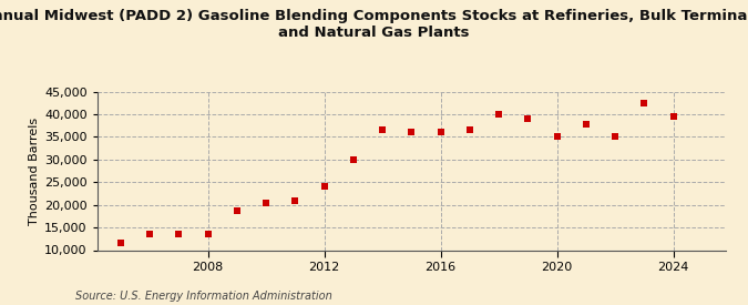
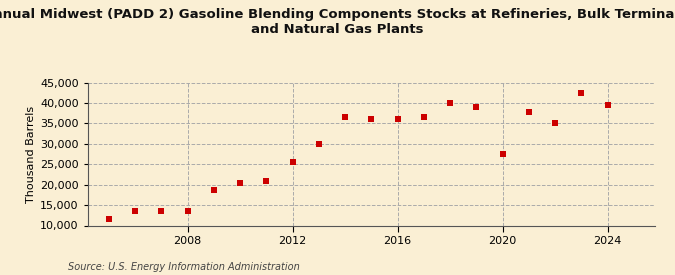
2012: 24,000 -> 25,500
2020: 35,000 -> 27,500
